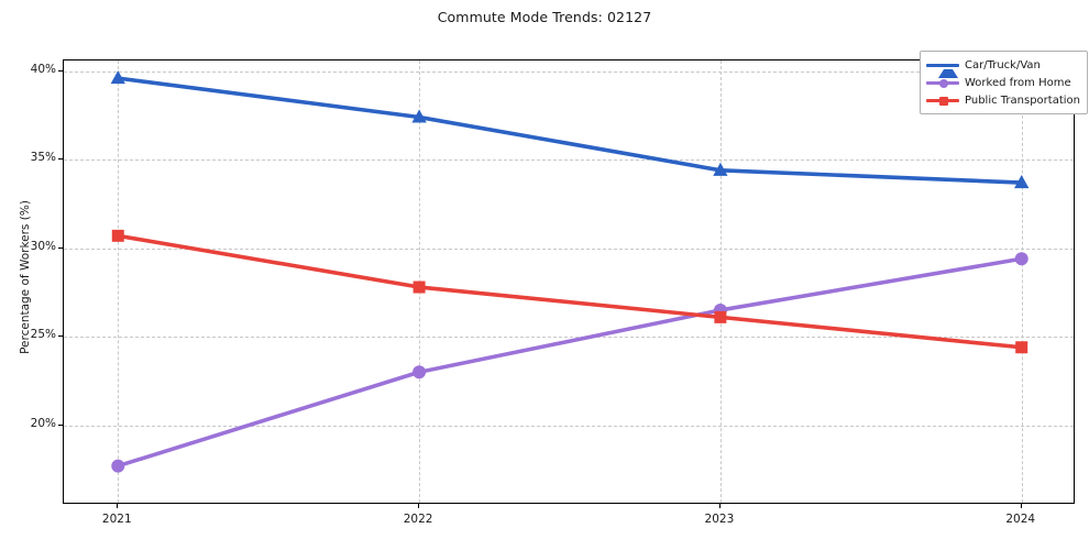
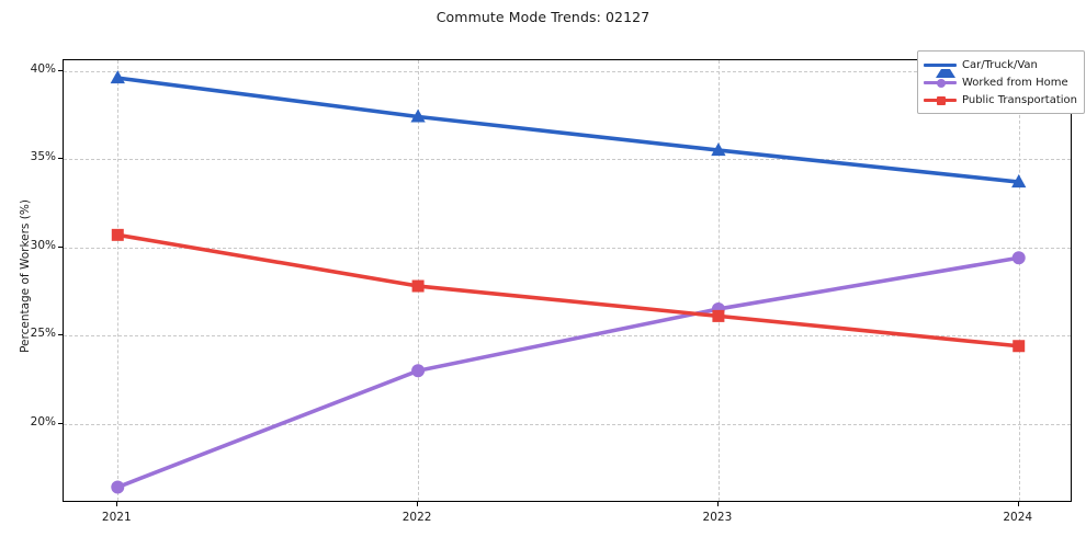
Worked from Home/2021: 17.7% -> 16.4%
Car/Truck/Van/2023: 34.4% -> 35.5%
